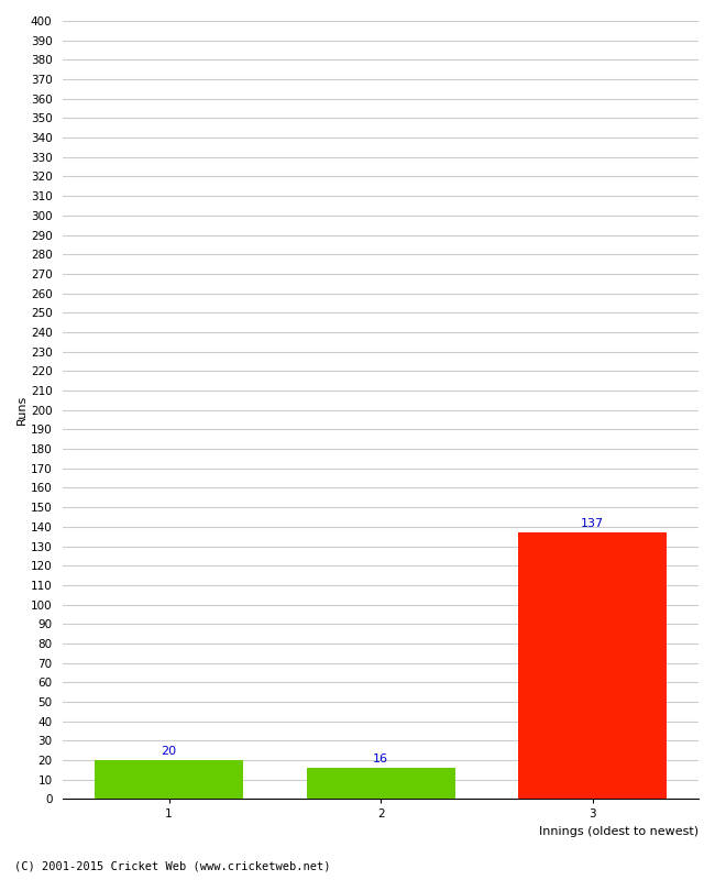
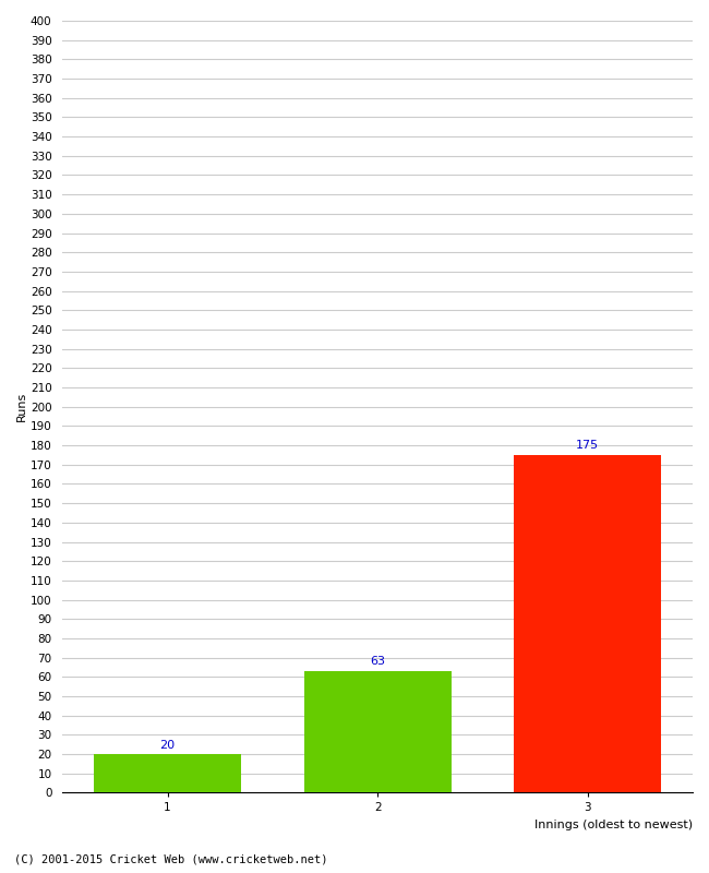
2: 16 -> 63
3: 137 -> 175
